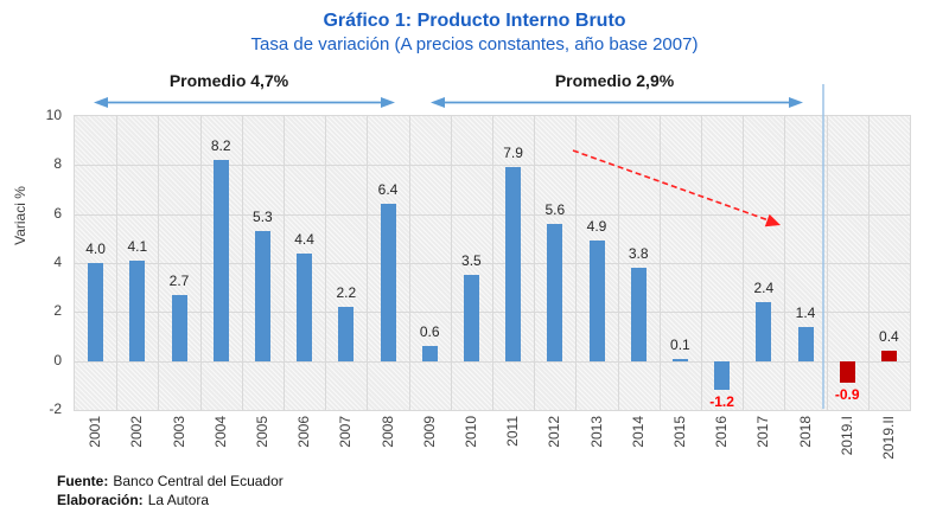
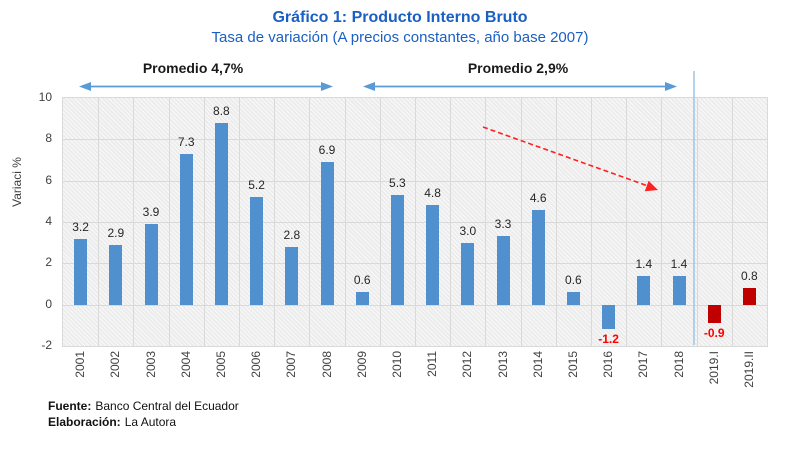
2001: 4.0 -> 3.2
2002: 4.1 -> 2.9
2003: 2.7 -> 3.9
2004: 8.2 -> 7.3
2005: 5.3 -> 8.8
2006: 4.4 -> 5.2
2007: 2.2 -> 2.8
2008: 6.4 -> 6.9
2010: 3.5 -> 5.3
2011: 7.9 -> 4.8
2012: 5.6 -> 3.0
2013: 4.9 -> 3.3
2014: 3.8 -> 4.6
2015: 0.1 -> 0.6
2017: 2.4 -> 1.4
2019.II: 0.4 -> 0.8
